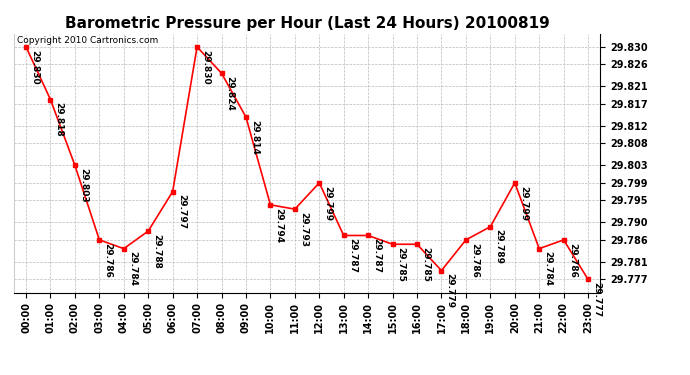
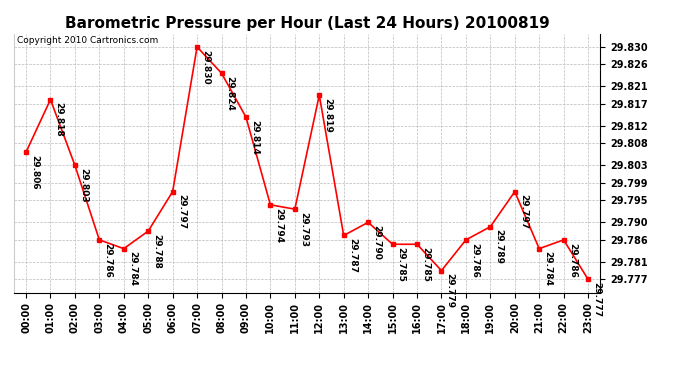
00:00: 29.830 -> 29.806
12:00: 29.799 -> 29.819
14:00: 29.787 -> 29.790
20:00: 29.799 -> 29.797
